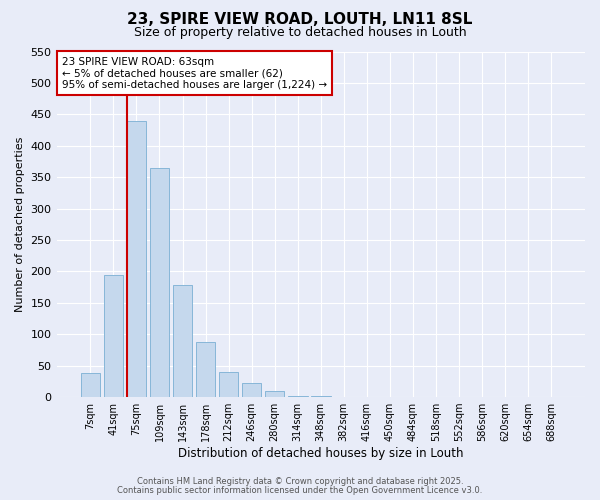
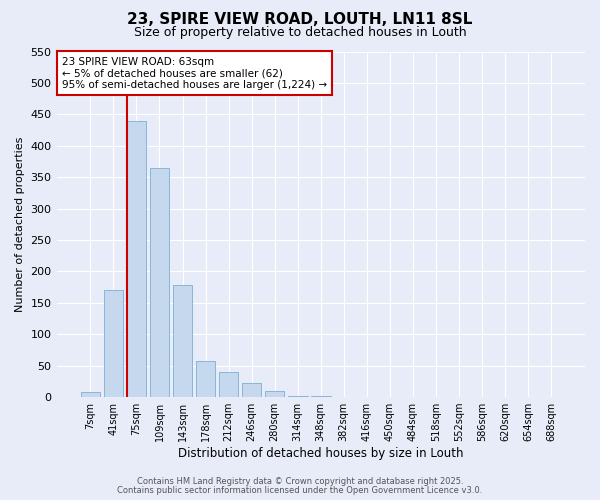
7sqm: 38 -> 8
41sqm: 194 -> 170
178sqm: 88 -> 57
